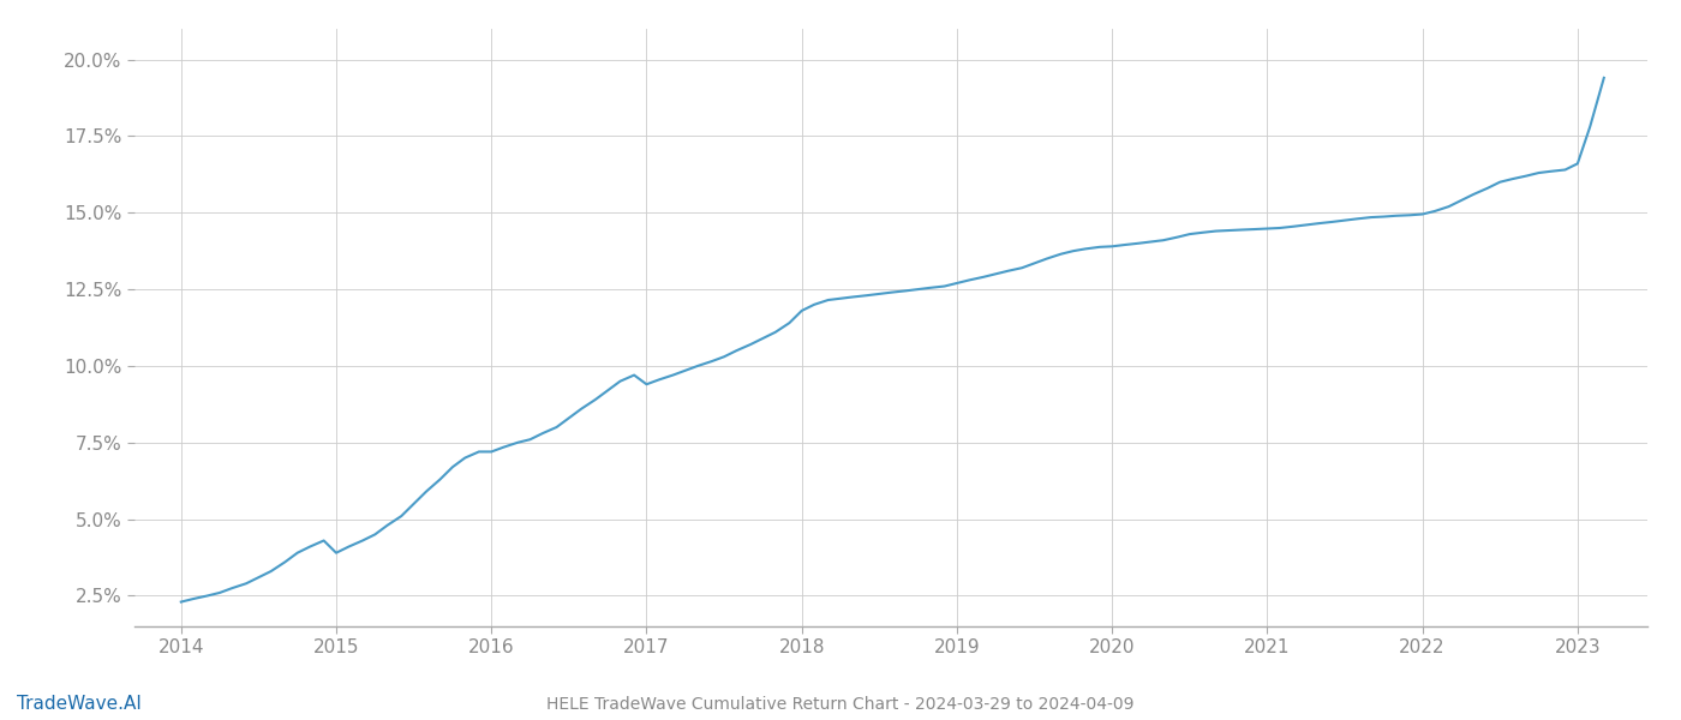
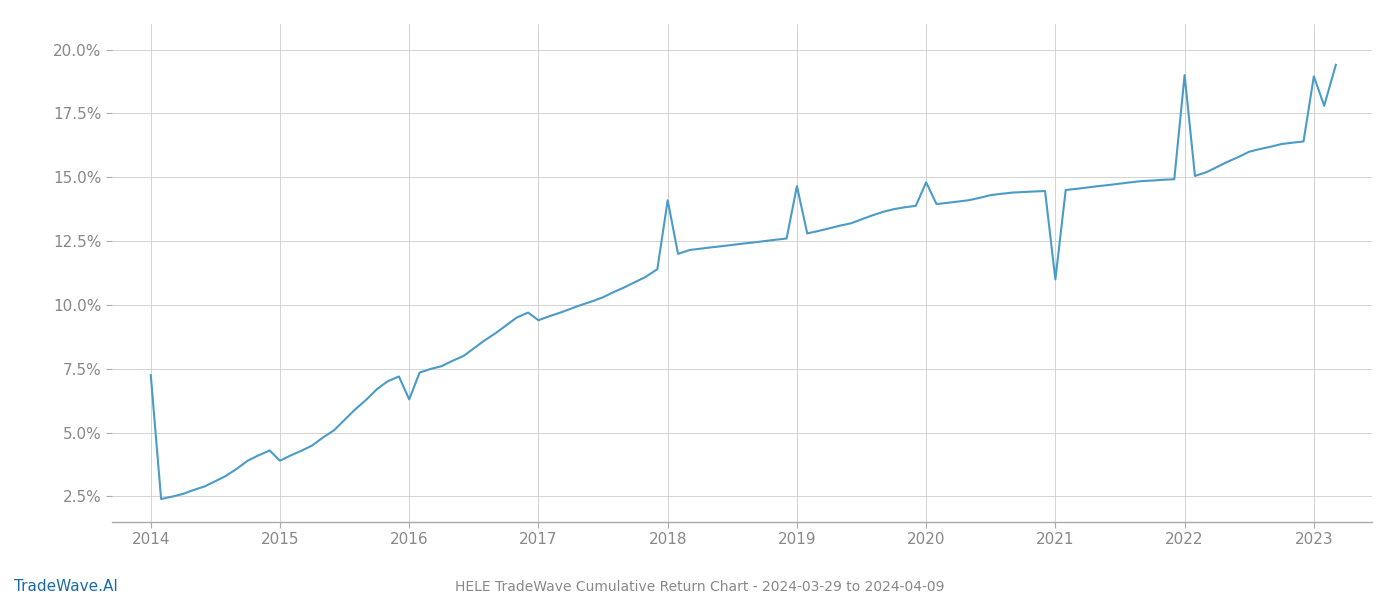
2014: 2.30% -> 7.25%
2016: 7.20% -> 6.30%
2018: 11.80% -> 14.10%
2019: 12.70% -> 14.65%
2020: 13.90% -> 14.80%
2021: 14.48% -> 11.00%
2022: 14.95% -> 19.00%
2023: 16.60% -> 18.95%
